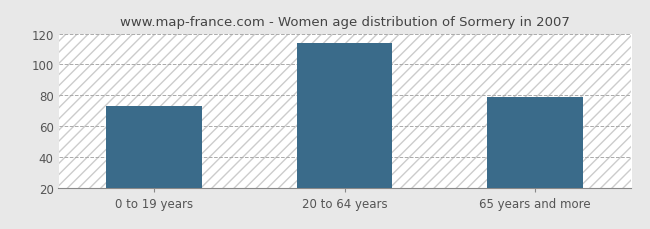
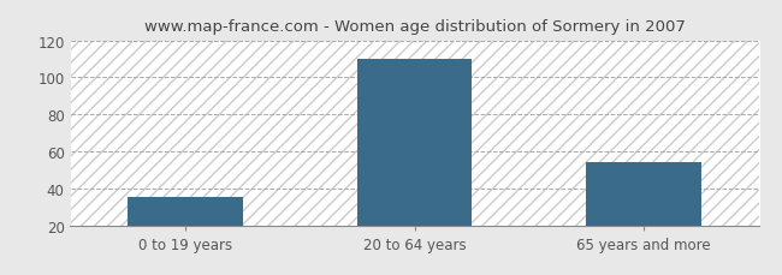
0 to 19 years: 73 -> 35
20 to 64 years: 114 -> 110
65 years and more: 79 -> 54
